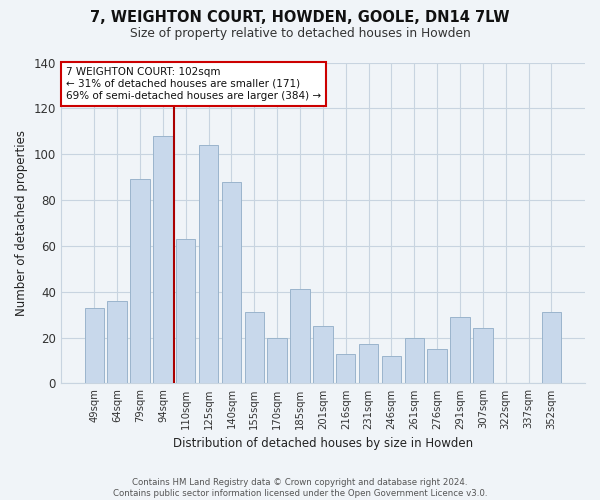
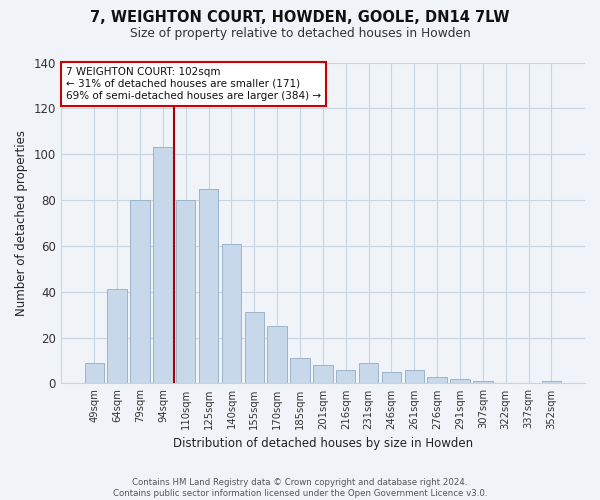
49sqm: 33 -> 9
64sqm: 36 -> 41
79sqm: 89 -> 80
94sqm: 108 -> 103
110sqm: 63 -> 80
125sqm: 104 -> 85
140sqm: 88 -> 61
170sqm: 20 -> 25
185sqm: 41 -> 11
201sqm: 25 -> 8
216sqm: 13 -> 6
231sqm: 17 -> 9
246sqm: 12 -> 5
261sqm: 20 -> 6
276sqm: 15 -> 3
291sqm: 29 -> 2
307sqm: 24 -> 1
352sqm: 31 -> 1
